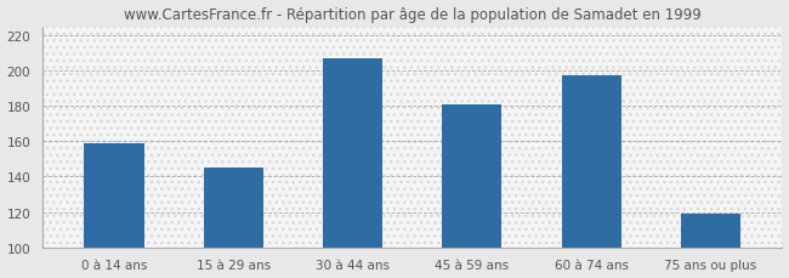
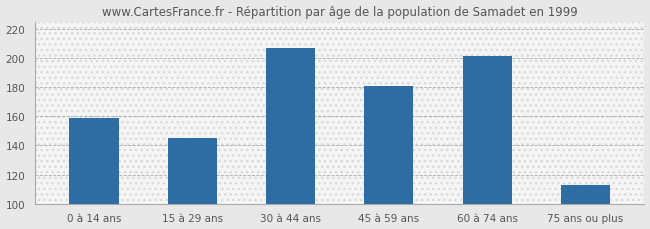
60 à 74 ans: 197 -> 201
75 ans ou plus: 119 -> 113
